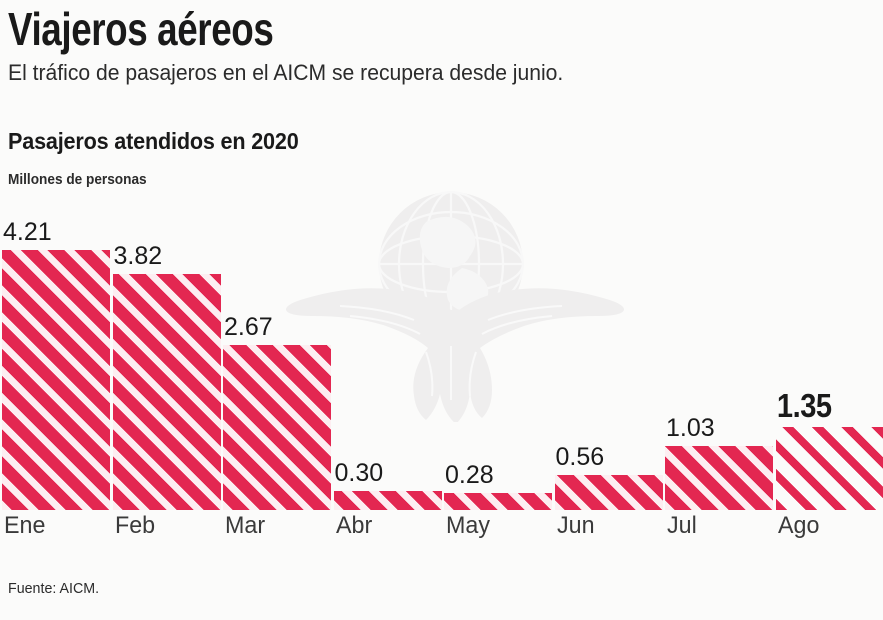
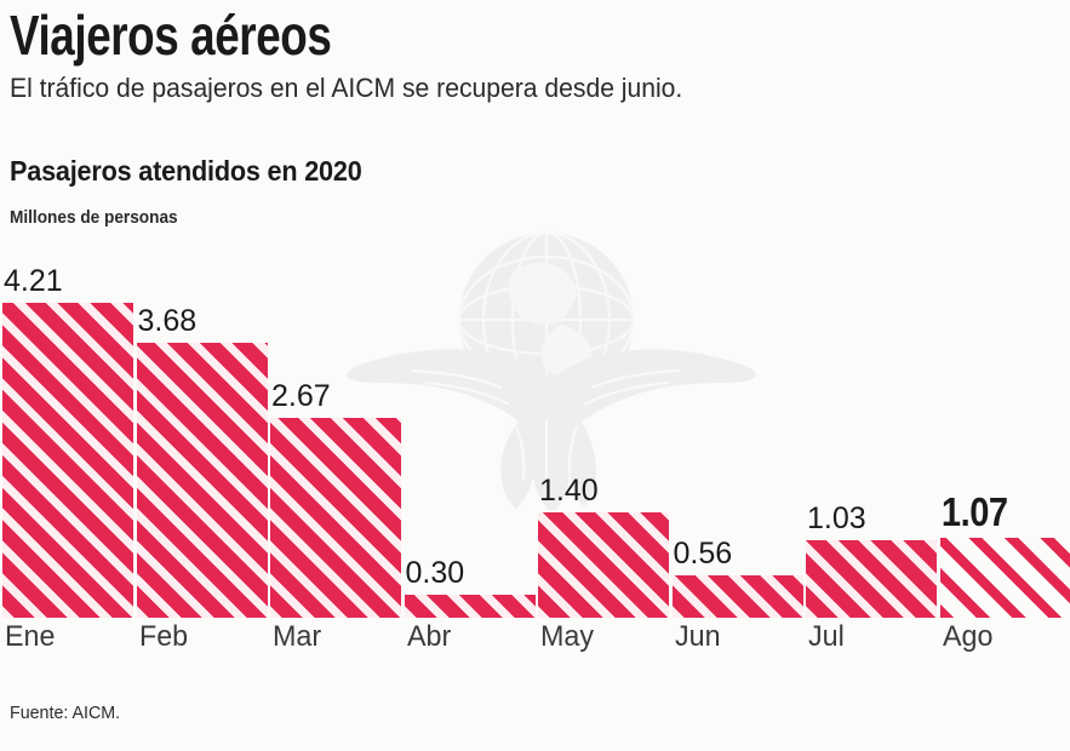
Feb: 3.82 -> 3.68
May: 0.28 -> 1.40
Ago: 1.35 -> 1.07
